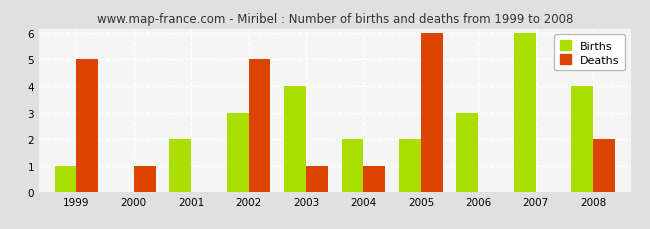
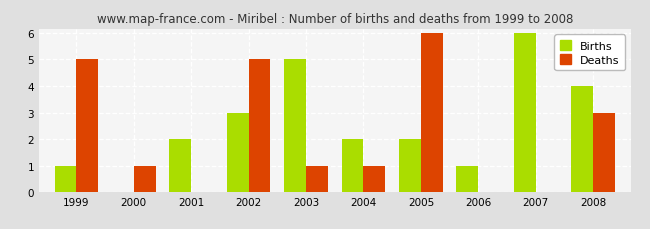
Births/2003: 4 -> 5
Births/2006: 3 -> 1
Deaths/2008: 2 -> 3
